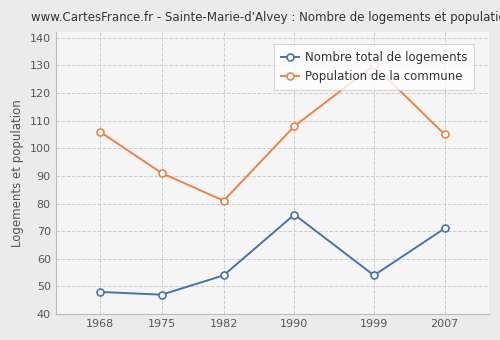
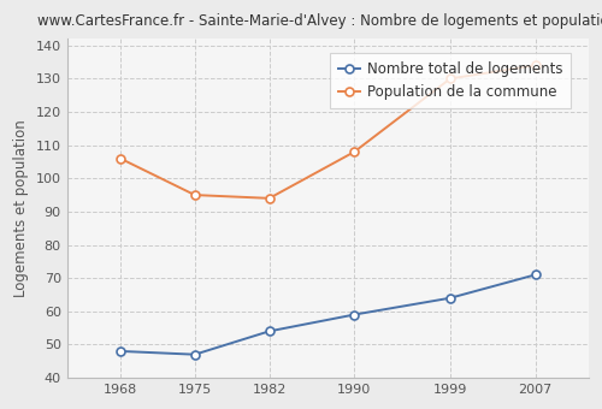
Population de la commune/1975: 91 -> 95
Population de la commune/1982: 81 -> 94
Nombre total de logements/1990: 76 -> 59
Nombre total de logements/1999: 54 -> 64
Population de la commune/2007: 105 -> 134
